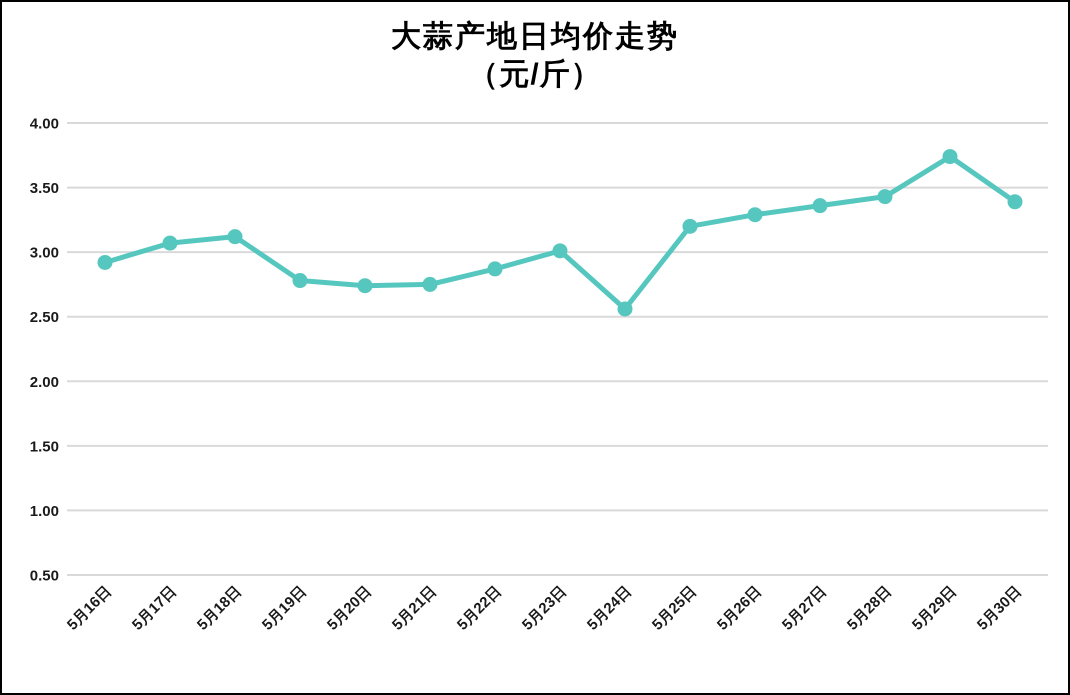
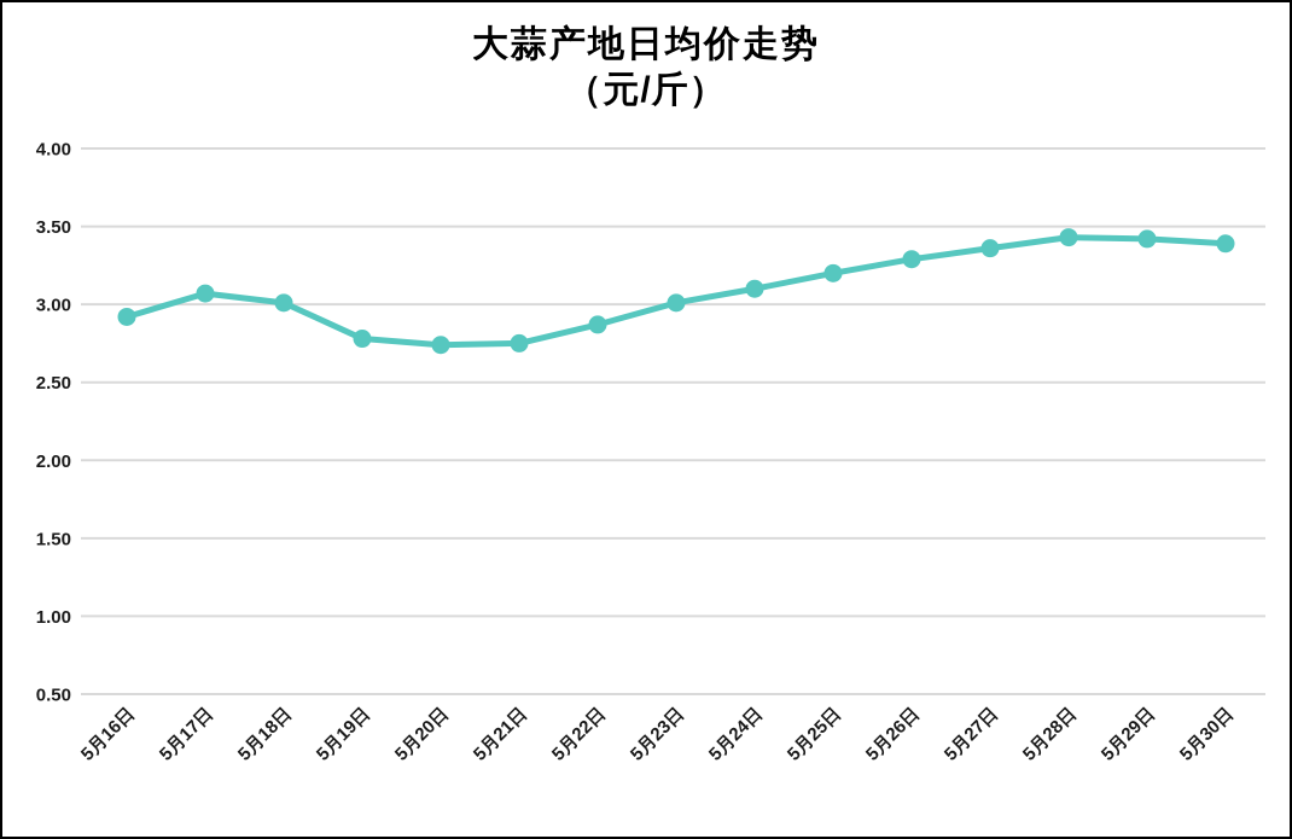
5月18日: 3.12 -> 3.01
5月24日: 2.56 -> 3.10
5月29日: 3.74 -> 3.42
